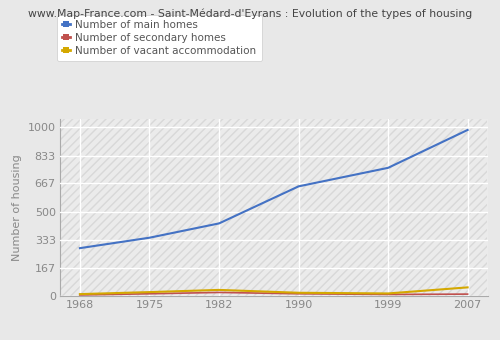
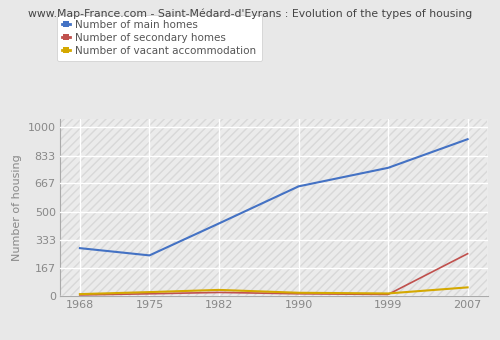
Number of main homes/1975: 340 -> 240
Number of main homes/2007: 980 -> 930
Number of secondary homes/2007: 10 -> 250
